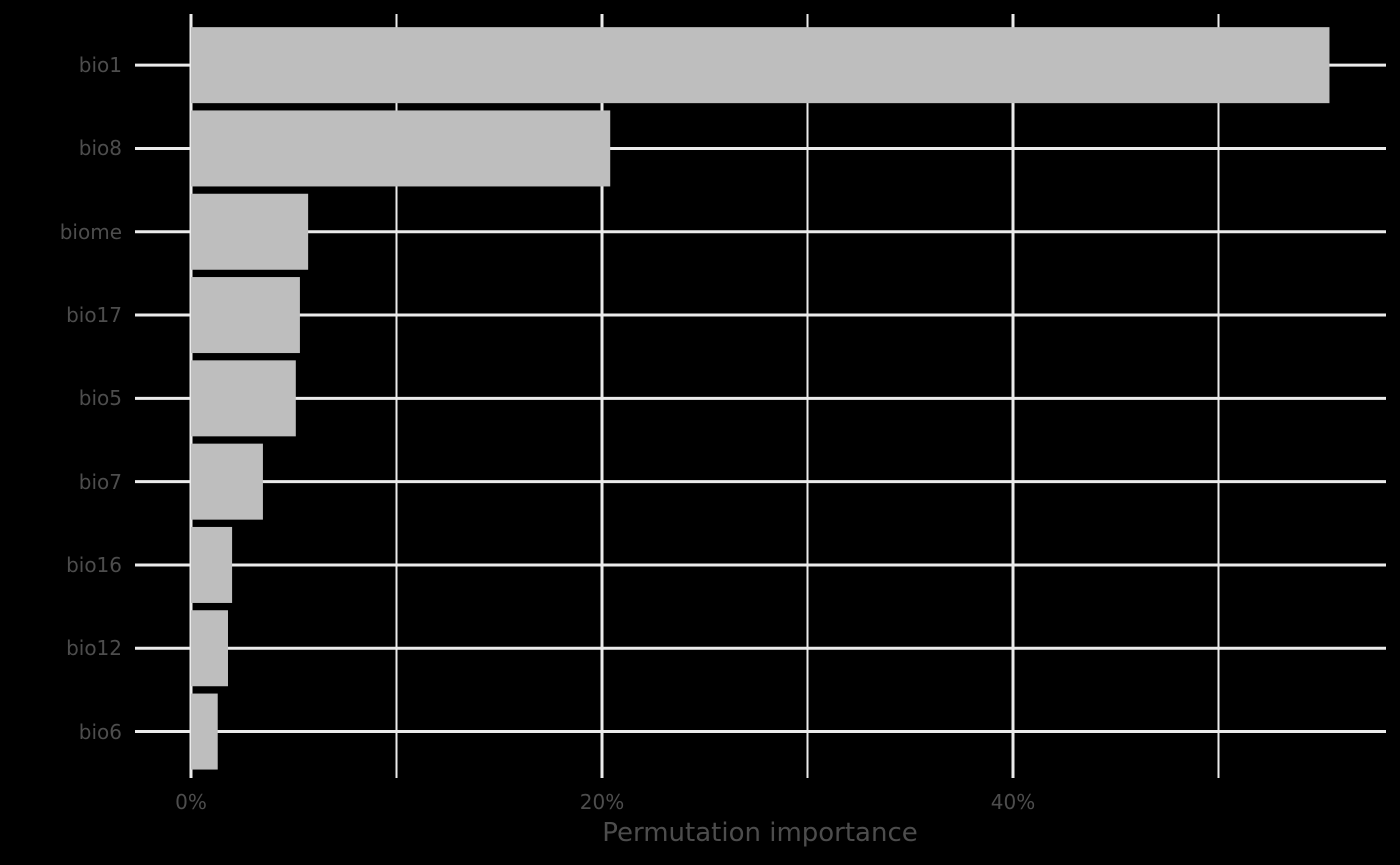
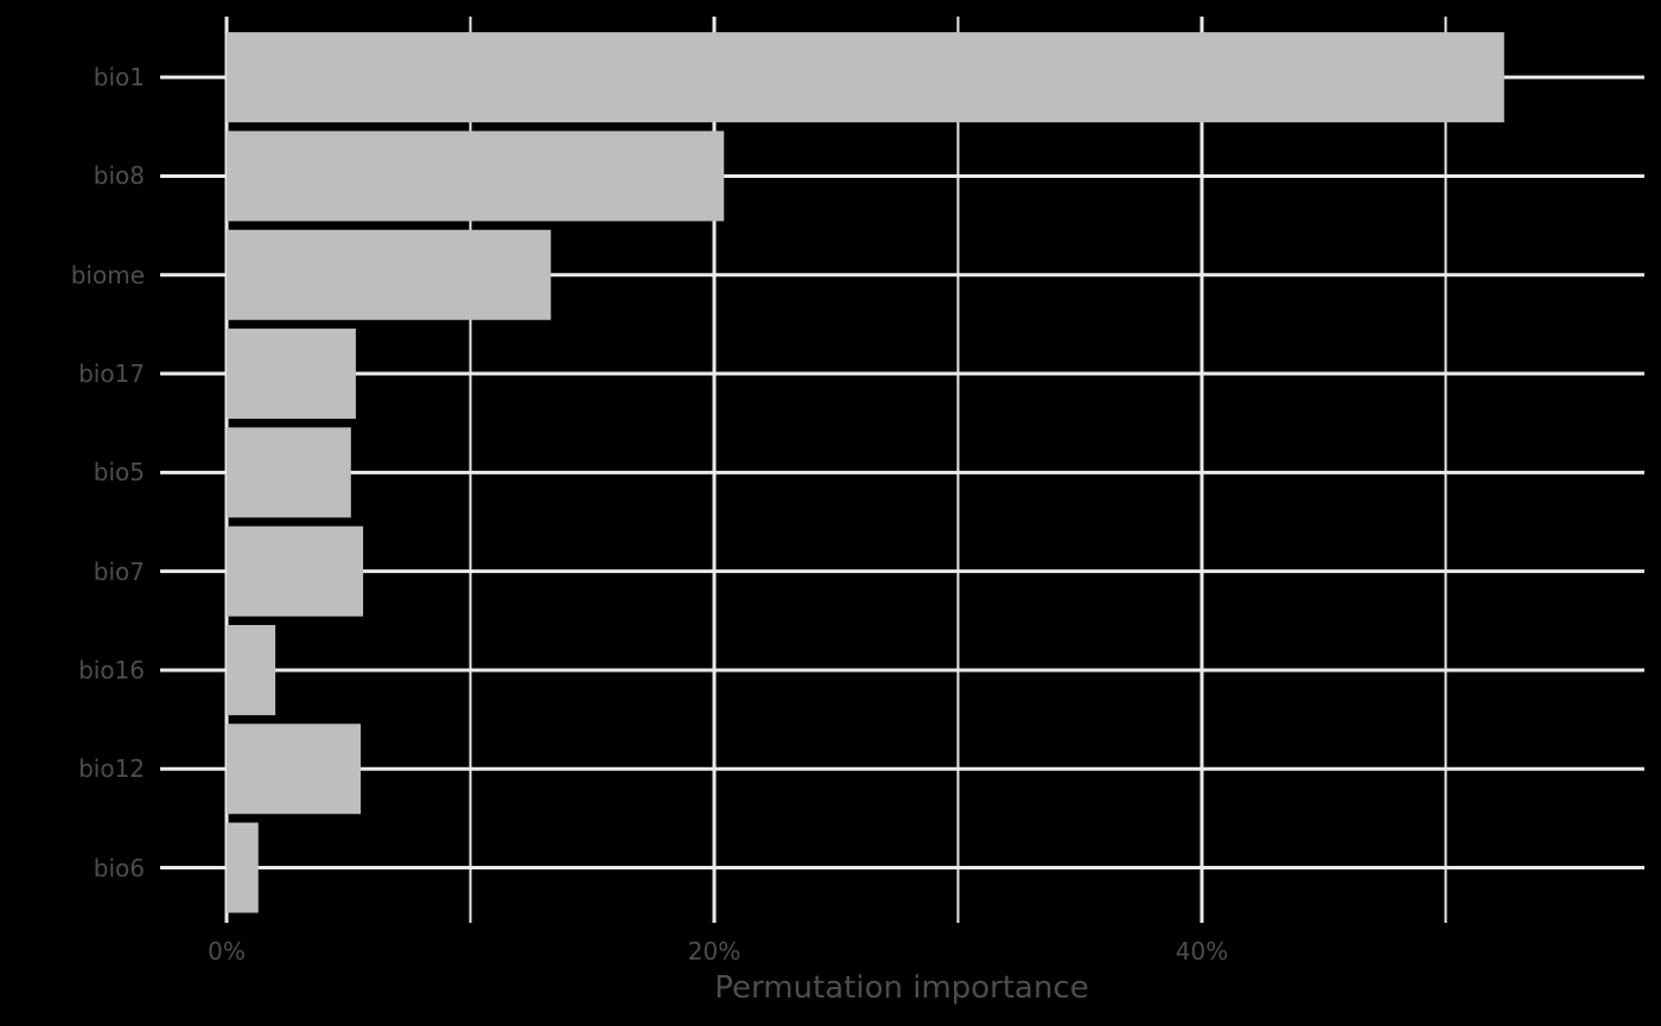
bio1: 55.4% -> 52.4%
biome: 5.7% -> 13.3%
bio7: 3.5% -> 5.6%
bio12: 1.8% -> 5.5%
